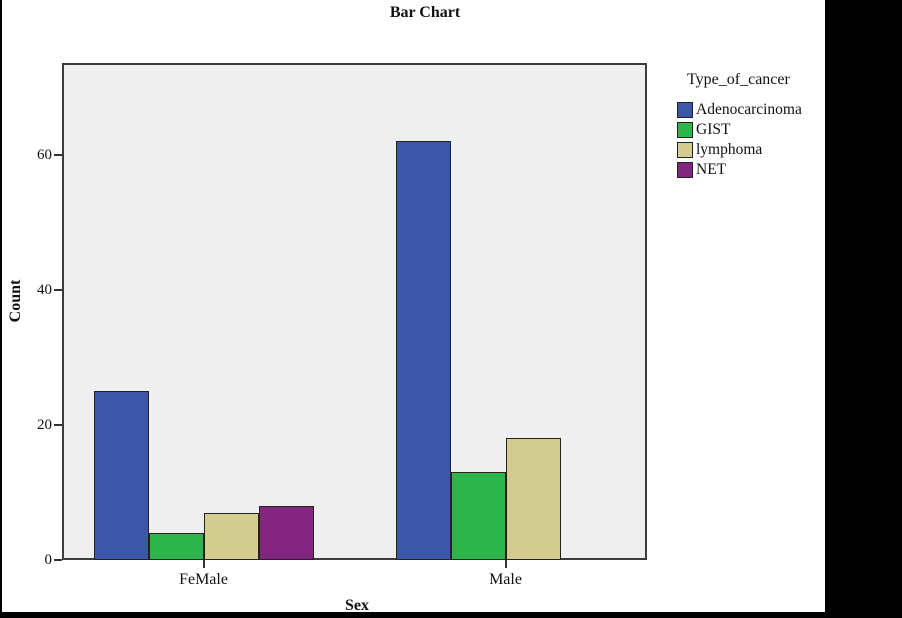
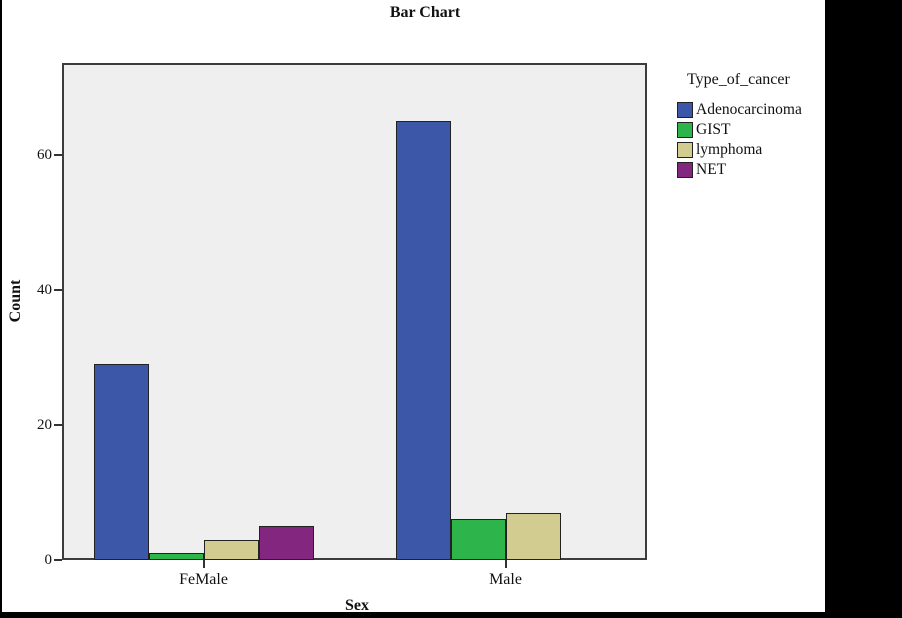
Adenocarcinoma/FeMale: 25 -> 29
GIST/FeMale: 4 -> 1
lymphoma/FeMale: 7 -> 3
NET/FeMale: 8 -> 5
Adenocarcinoma/Male: 62 -> 65
GIST/Male: 13 -> 6
lymphoma/Male: 18 -> 7
